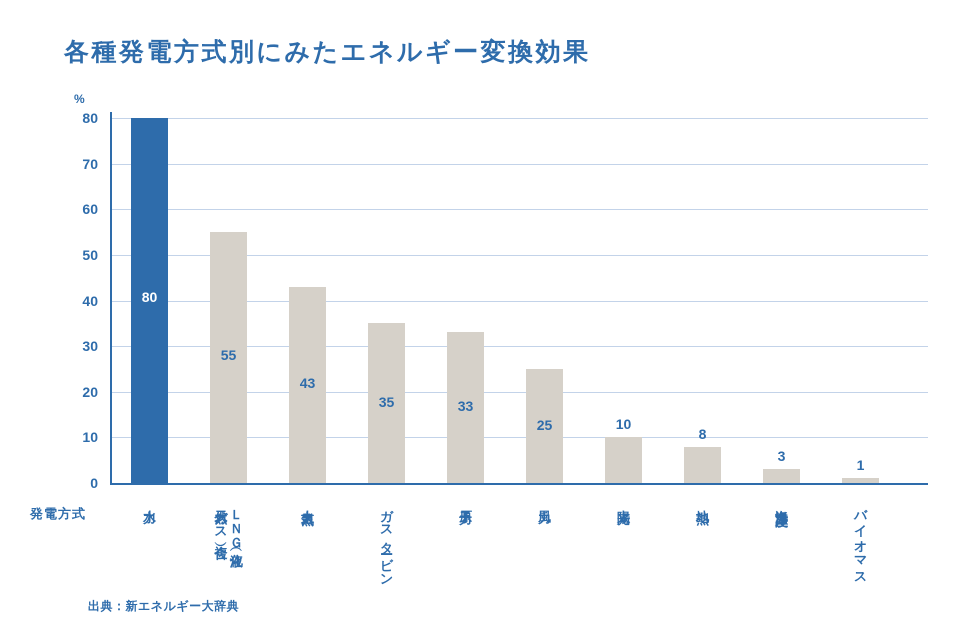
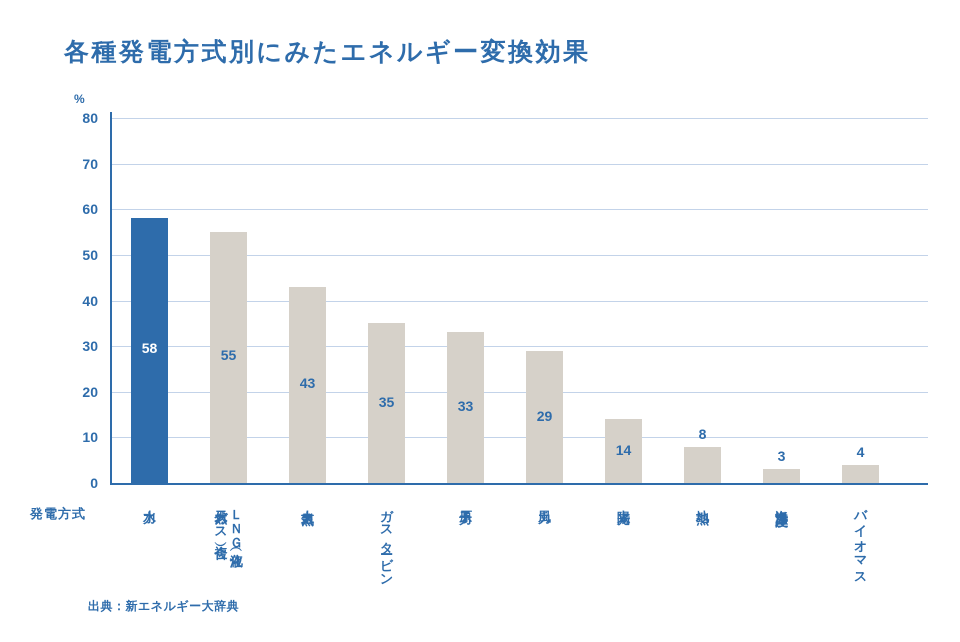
水力: 80 -> 58
風力: 25 -> 29
太陽光: 10 -> 14
バイオマス: 1 -> 4
